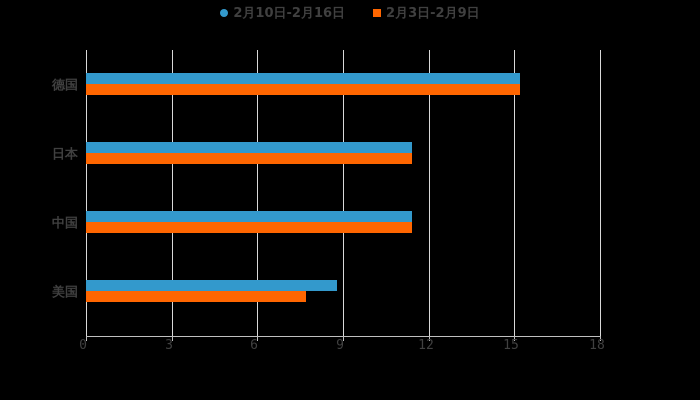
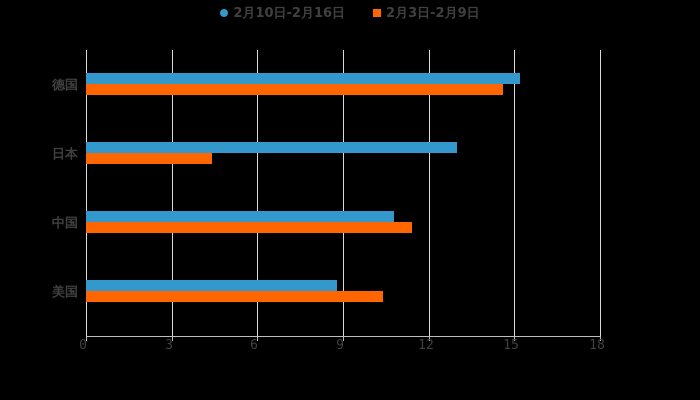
2月3日-2月9日/德国: 15.2 -> 14.6
2月10日-2月16日/日本: 11.4 -> 13.0
2月3日-2月9日/日本: 11.4 -> 4.4
2月10日-2月16日/中国: 11.4 -> 10.8
2月3日-2月9日/美国: 7.7 -> 10.4
